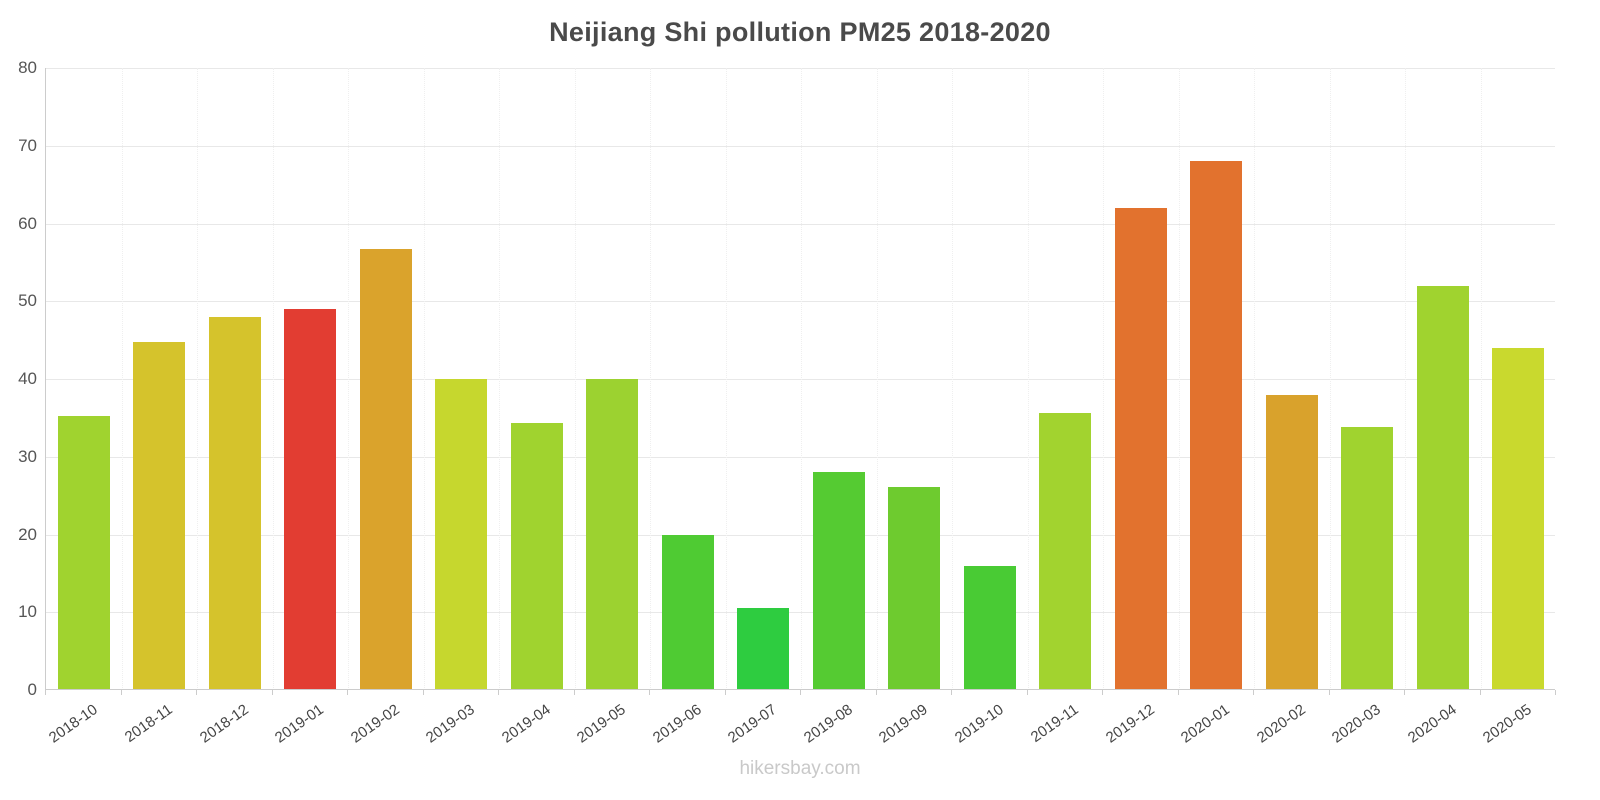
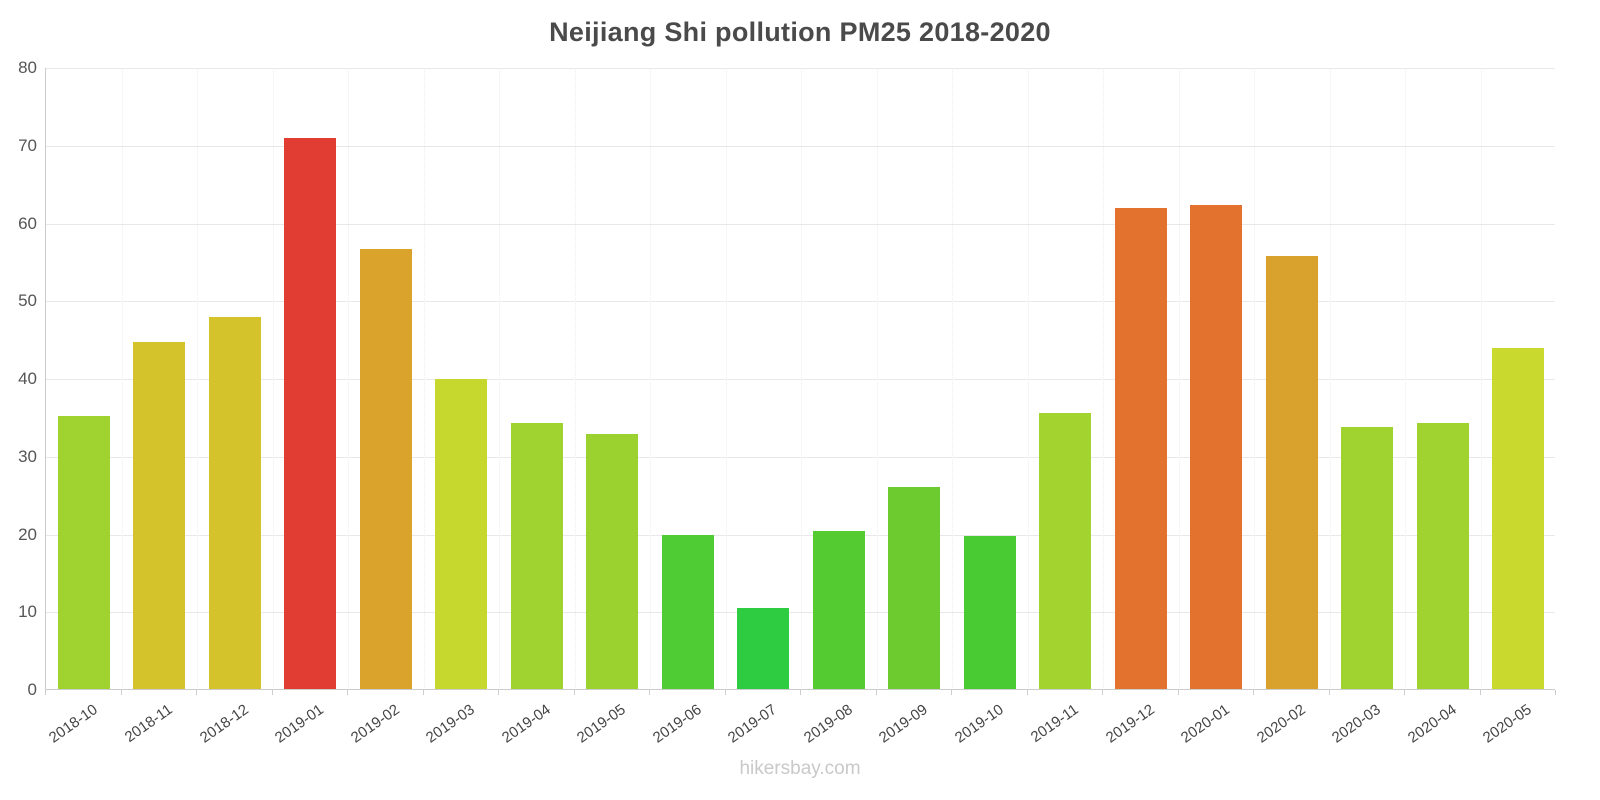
2019-01: 49 -> 71
2019-05: 40 -> 33
2019-08: 28 -> 20
2019-10: 16 -> 20
2020-01: 68 -> 62
2020-02: 38 -> 56
2020-04: 52 -> 34
